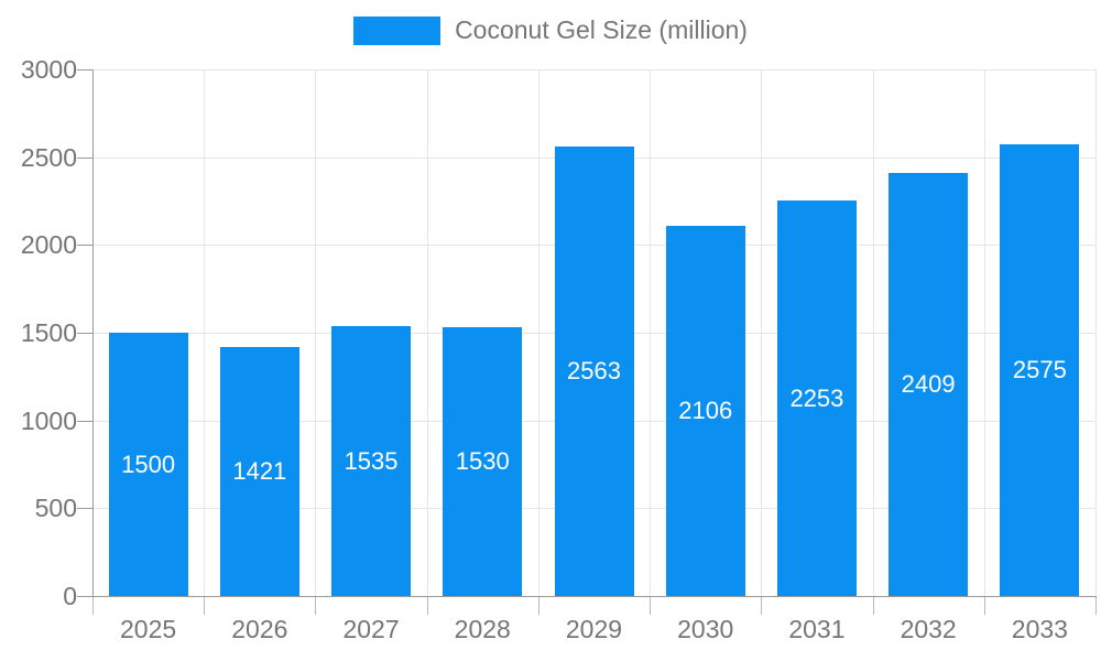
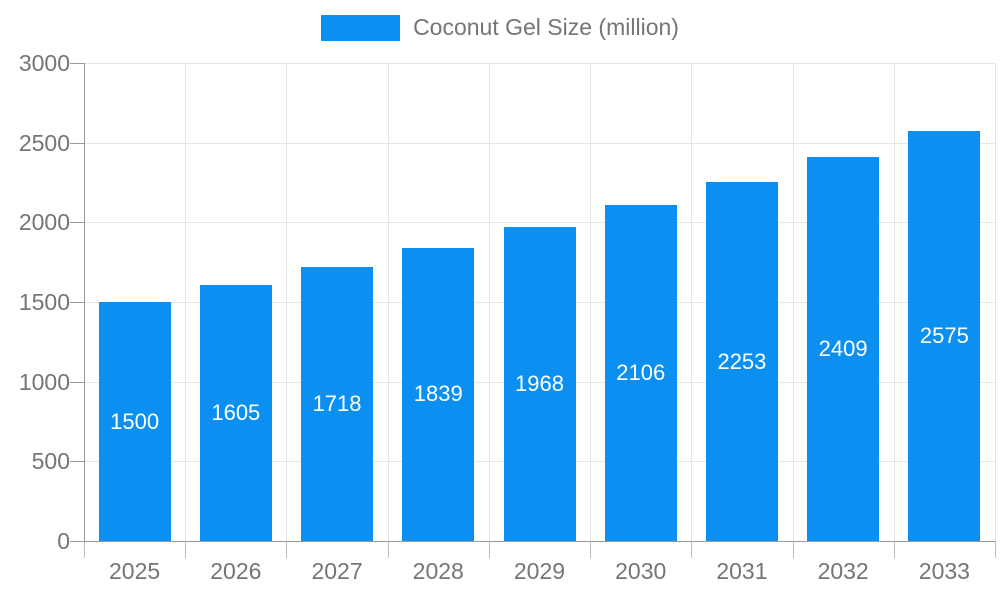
2026: 1421 -> 1605
2027: 1535 -> 1718
2028: 1530 -> 1839
2029: 2563 -> 1968
